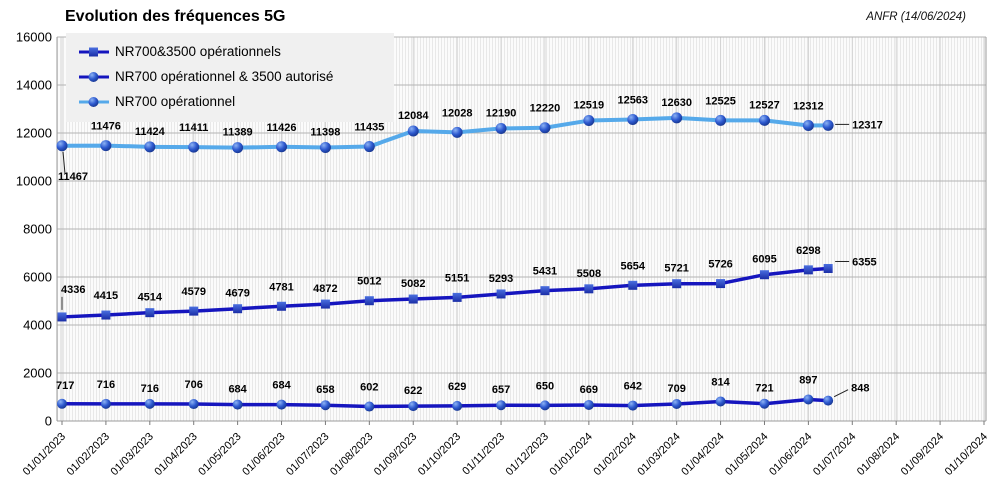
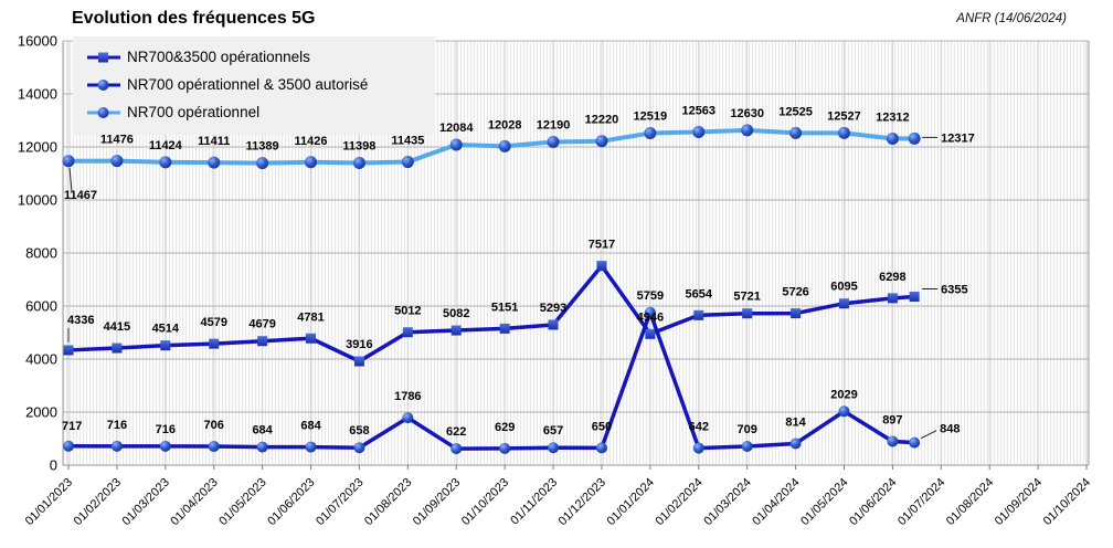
NR700&3500 opérationnels/01/07/2023: 4872 -> 3916
NR700 opérationnel & 3500 autorisé/01/08/2023: 602 -> 1786
NR700&3500 opérationnels/01/12/2023: 5431 -> 7517
NR700&3500 opérationnels/01/01/2024: 5508 -> 4946
NR700 opérationnel & 3500 autorisé/01/01/2024: 669 -> 5759
NR700 opérationnel & 3500 autorisé/01/05/2024: 721 -> 2029
